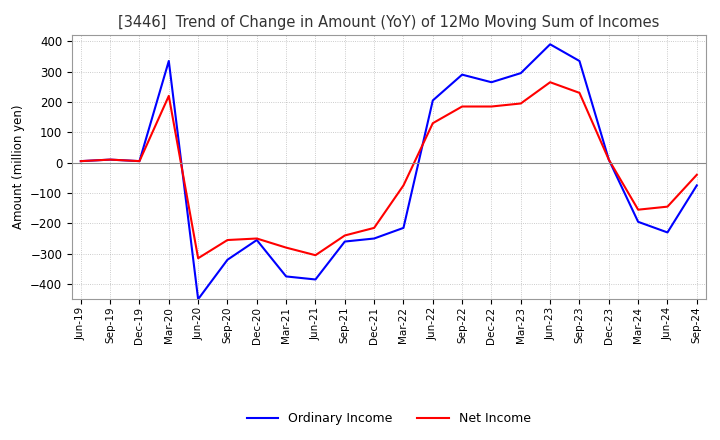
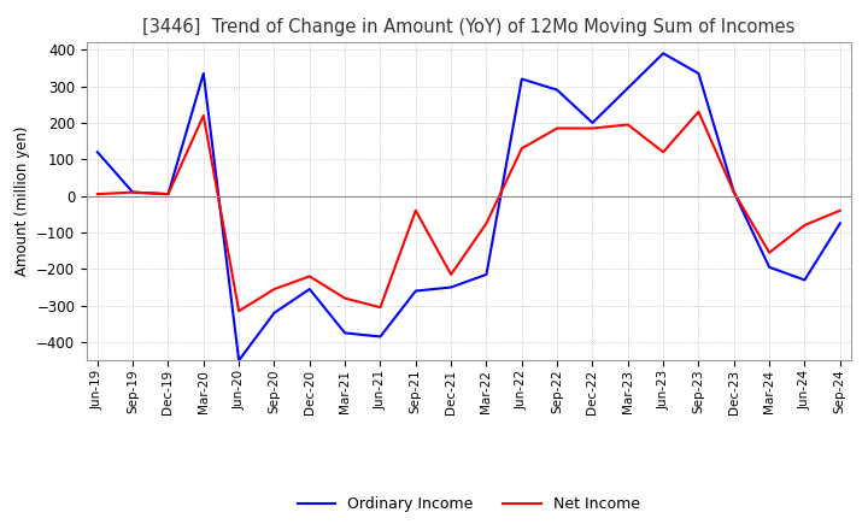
Ordinary Income/Jun-19: 5 -> 120
Net Income/Dec-20: -250 -> -220
Net Income/Sep-21: -240 -> -40
Ordinary Income/Jun-22: 205 -> 320
Ordinary Income/Dec-22: 265 -> 200
Net Income/Jun-23: 265 -> 120
Net Income/Jun-24: -145 -> -80
